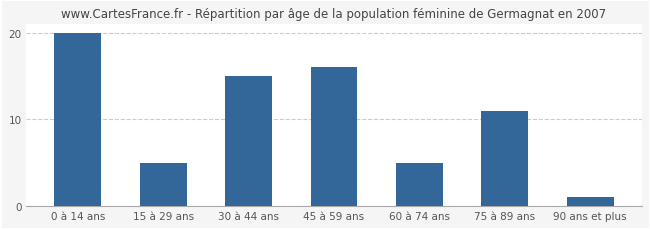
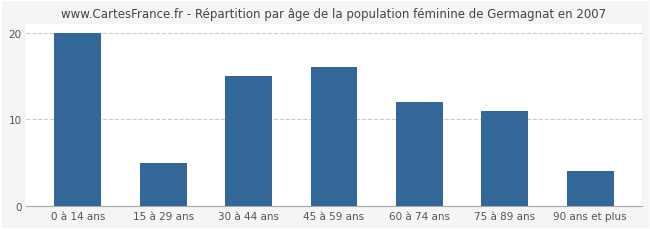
60 à 74 ans: 5 -> 12
90 ans et plus: 1 -> 4
